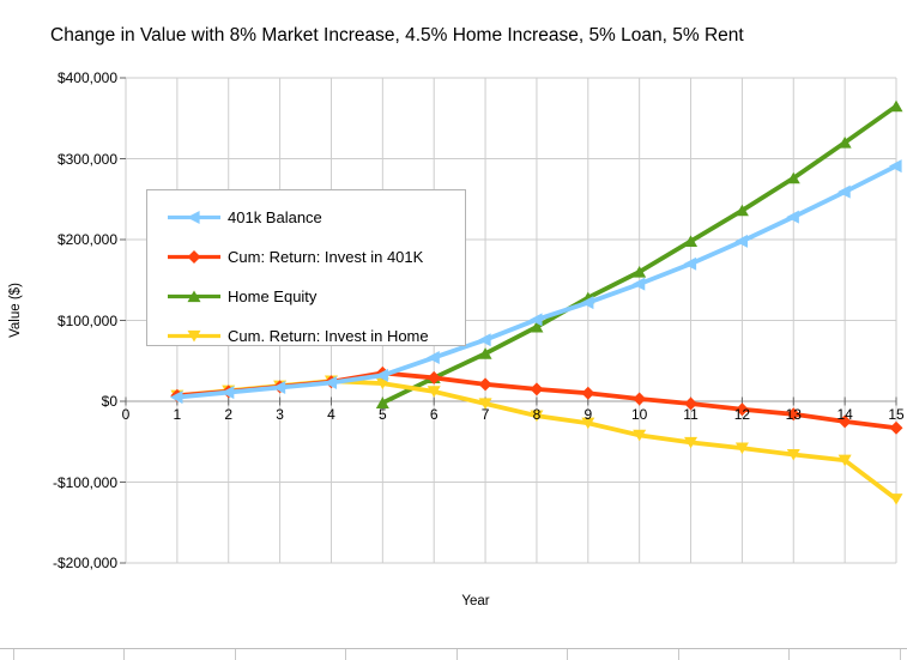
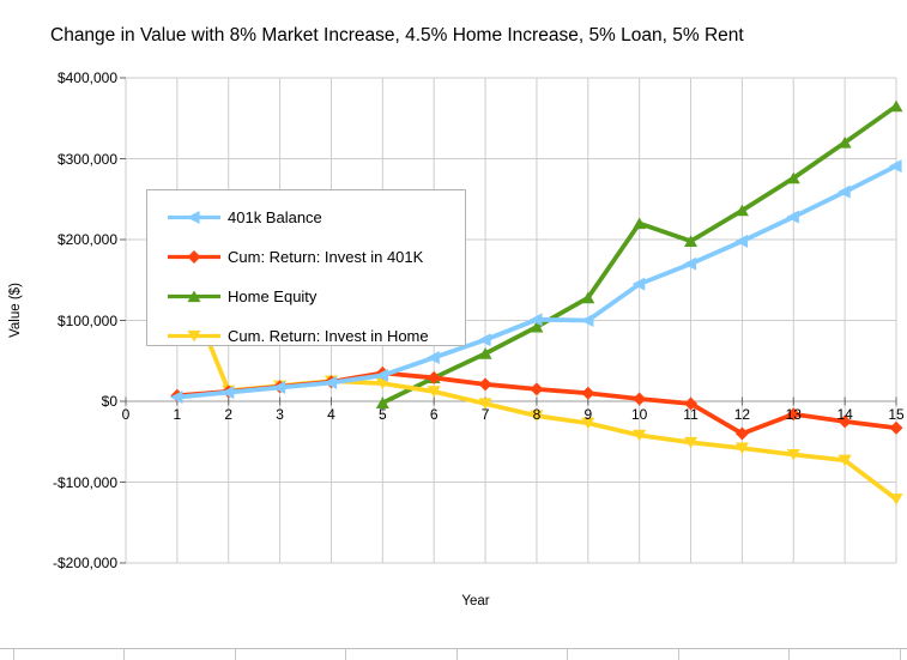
Cum. Return: Invest in Home/1: $10000 -> $170000
401k Balance/9: $120000 -> $100000
Home Equity/10: $160000 -> $220000
Cum: Return: Invest in 401K/12: -$10000 -> -$40000
